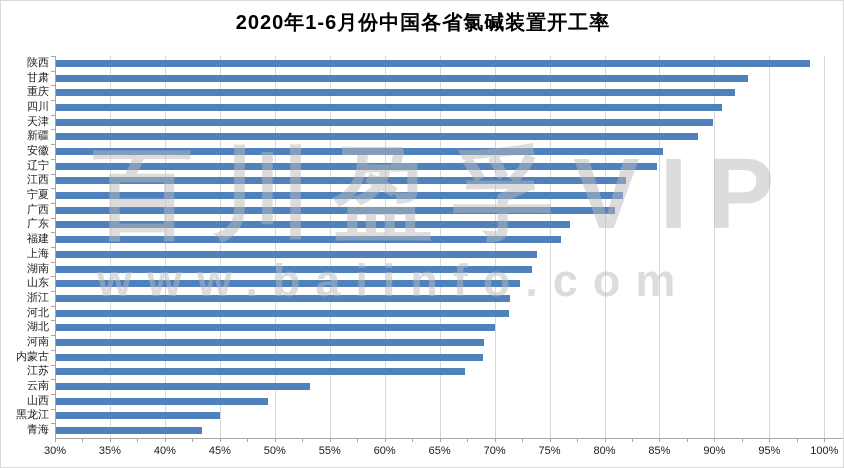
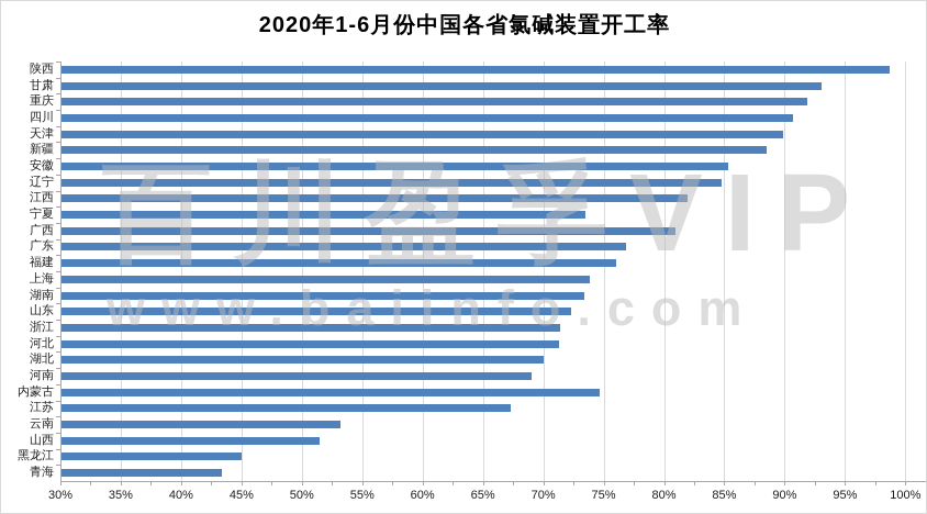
宁夏: 81.7% -> 73.5%
内蒙古: 68.9% -> 74.7%
山西: 49.4% -> 51.5%
